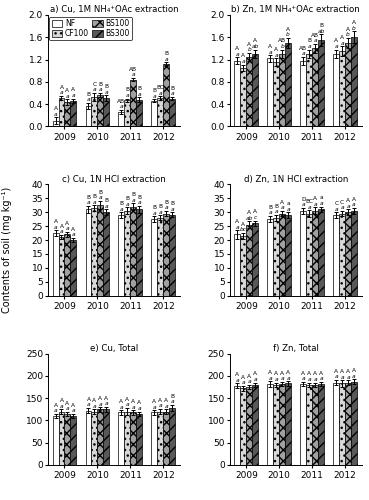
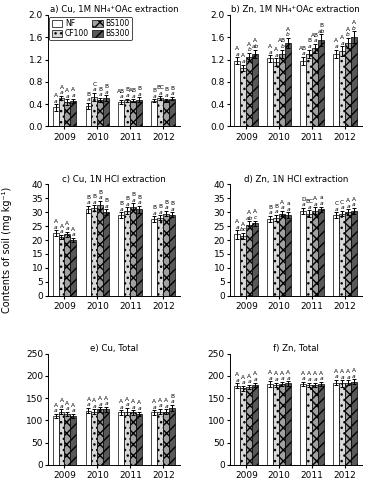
a) Cu, 1M NH₄⁺OAc extraction/NF/2009: 0.10 -> 0.34
a) Cu, 1M NH₄⁺OAc extraction/BS100/2010: 0.56 -> 0.47
a) Cu, 1M NH₄⁺OAc extraction/NF/2011: 0.26 -> 0.44
a) Cu, 1M NH₄⁺OAc extraction/BS100/2011: 0.84 -> 0.46
a) Cu, 1M NH₄⁺OAc extraction/BS100/2012: 1.12 -> 0.47
